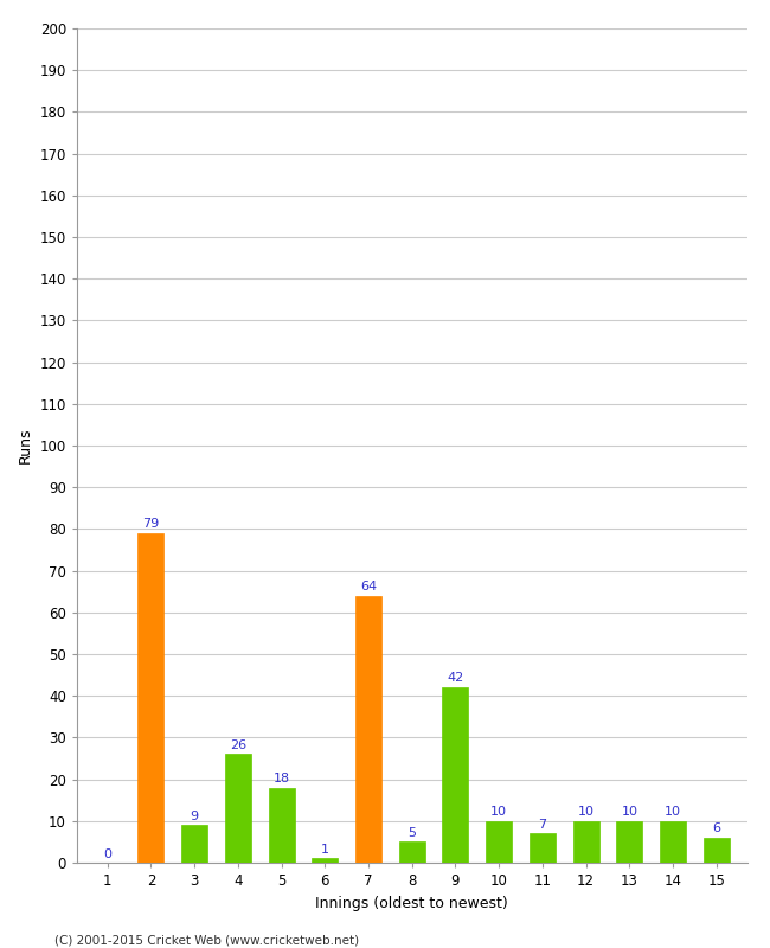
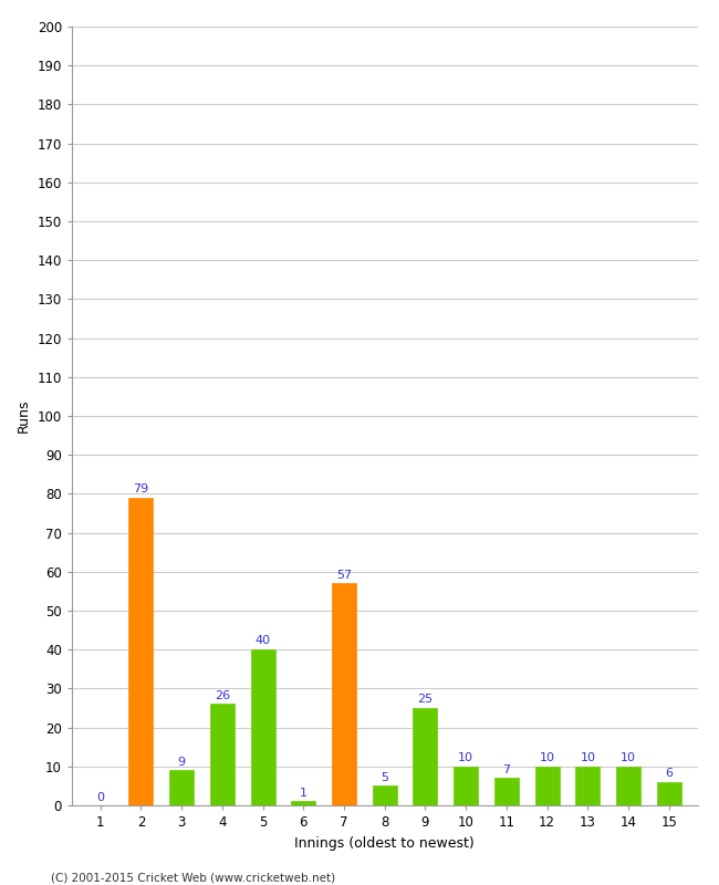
5: 18 -> 40
7: 64 -> 57
9: 42 -> 25
